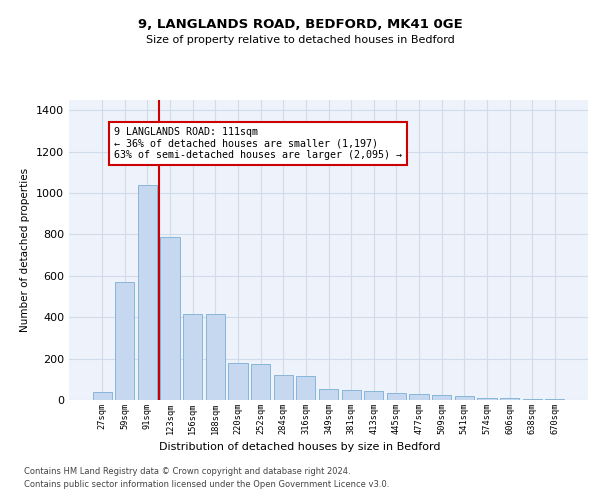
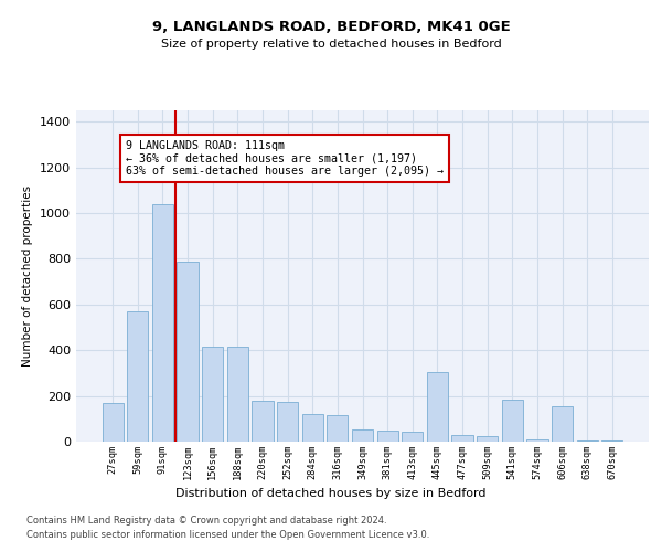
27sqm: 40 -> 170
445sqm: 35 -> 305
541sqm: 18 -> 185
606sqm: 8 -> 155
